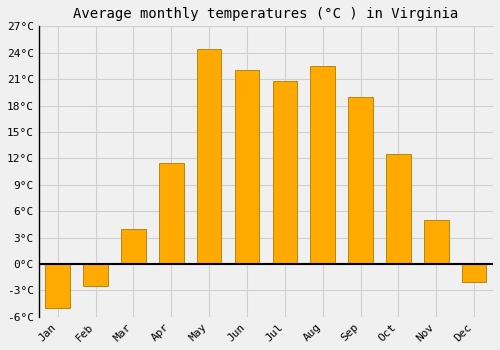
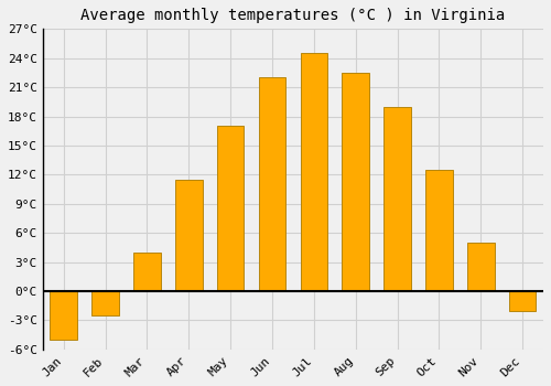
May: 24.4°C -> 17.0°C
Jul: 20.8°C -> 24.5°C
